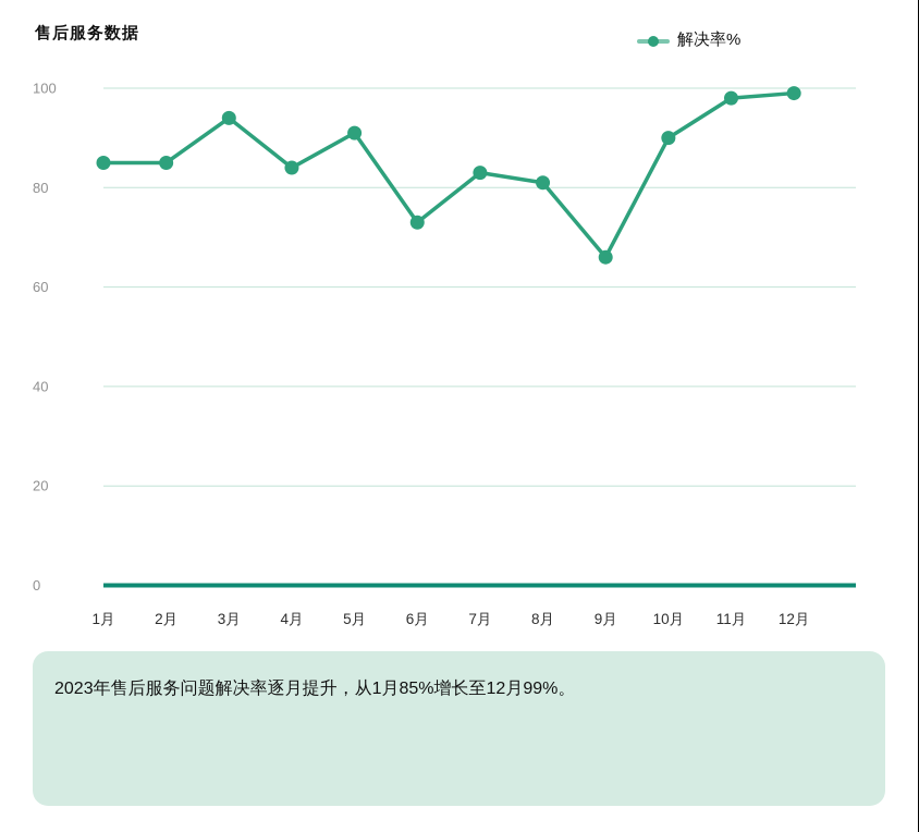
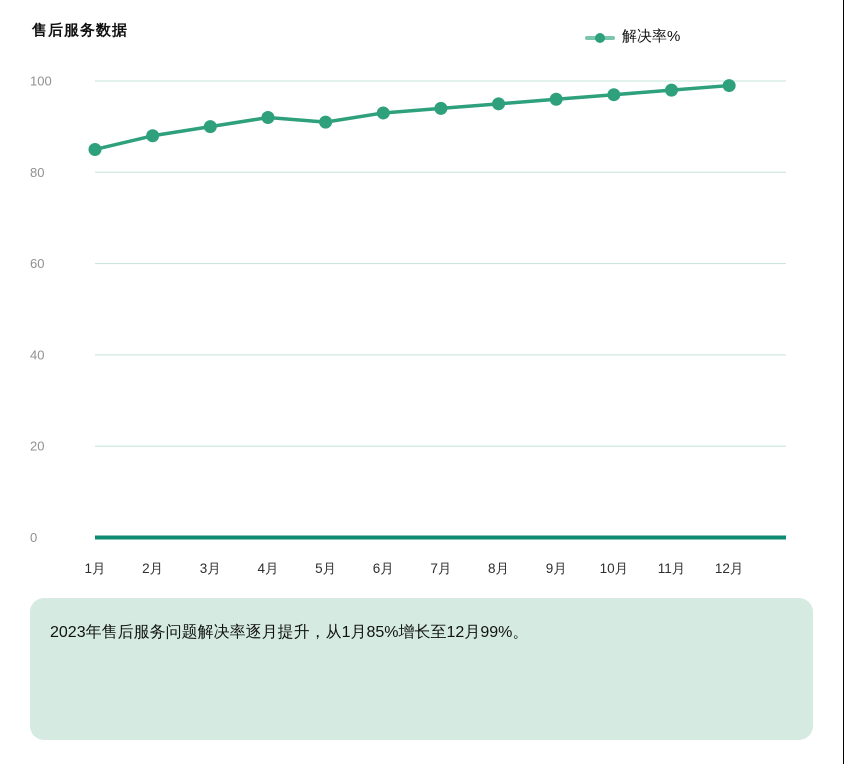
2月: 85 -> 88
3月: 94 -> 90
4月: 84 -> 92
6月: 73 -> 93
7月: 83 -> 94
8月: 81 -> 95
9月: 66 -> 96
10月: 90 -> 97
